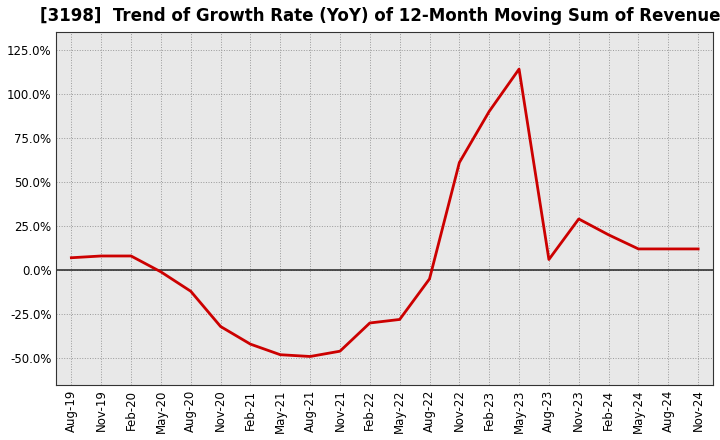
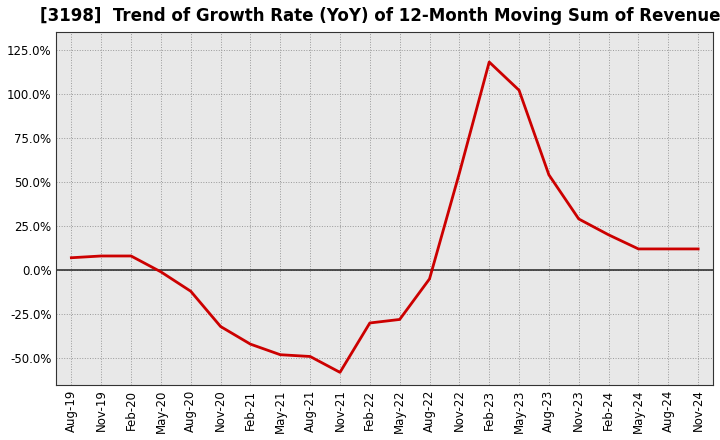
Nov-21: -46% -> -58%
Nov-22: 61% -> 55%
Feb-23: 90% -> 118%
May-23: 114% -> 102%
Aug-23: 6% -> 54%
